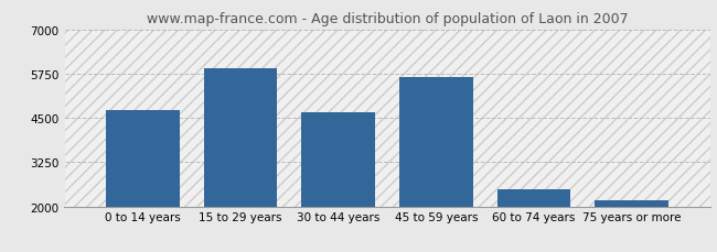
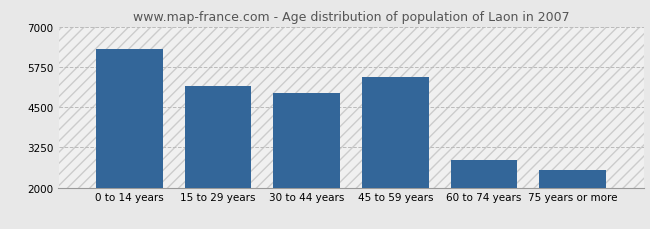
0 to 14 years: 4720 -> 6300
15 to 29 years: 5900 -> 5150
30 to 44 years: 4650 -> 4950
45 to 59 years: 5650 -> 5450
60 to 74 years: 2480 -> 2850
75 years or more: 2180 -> 2550
